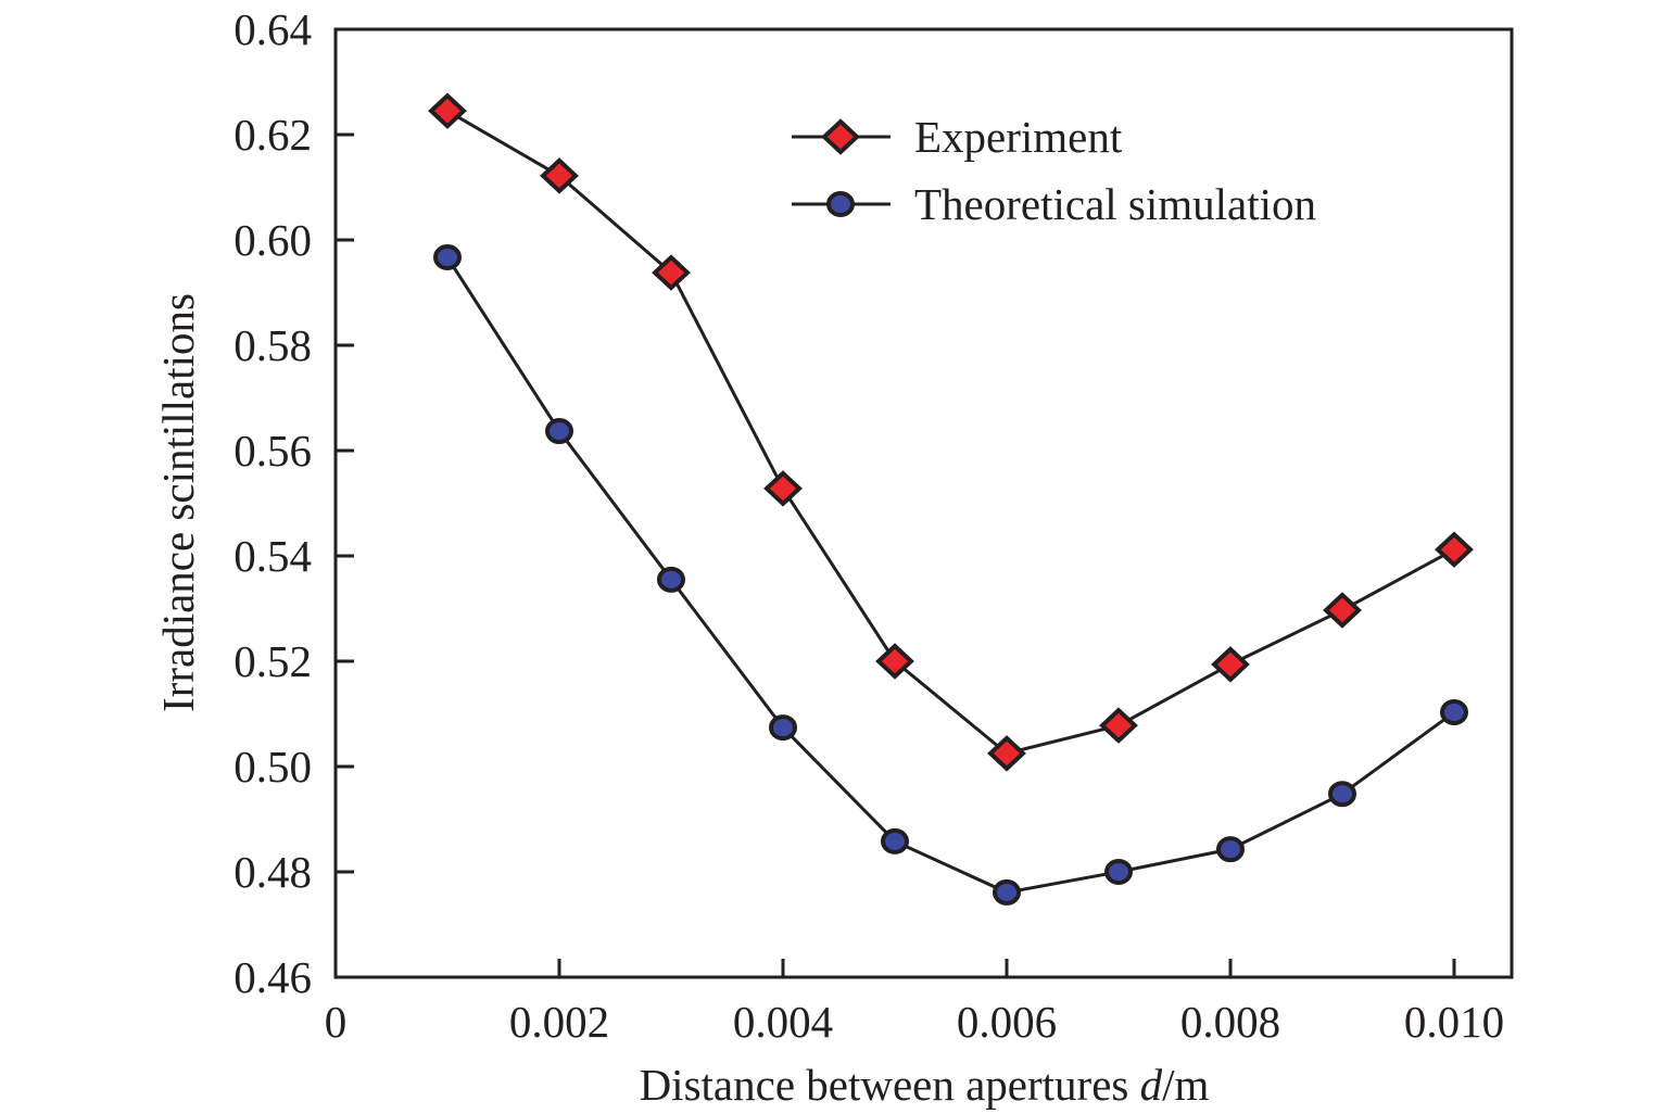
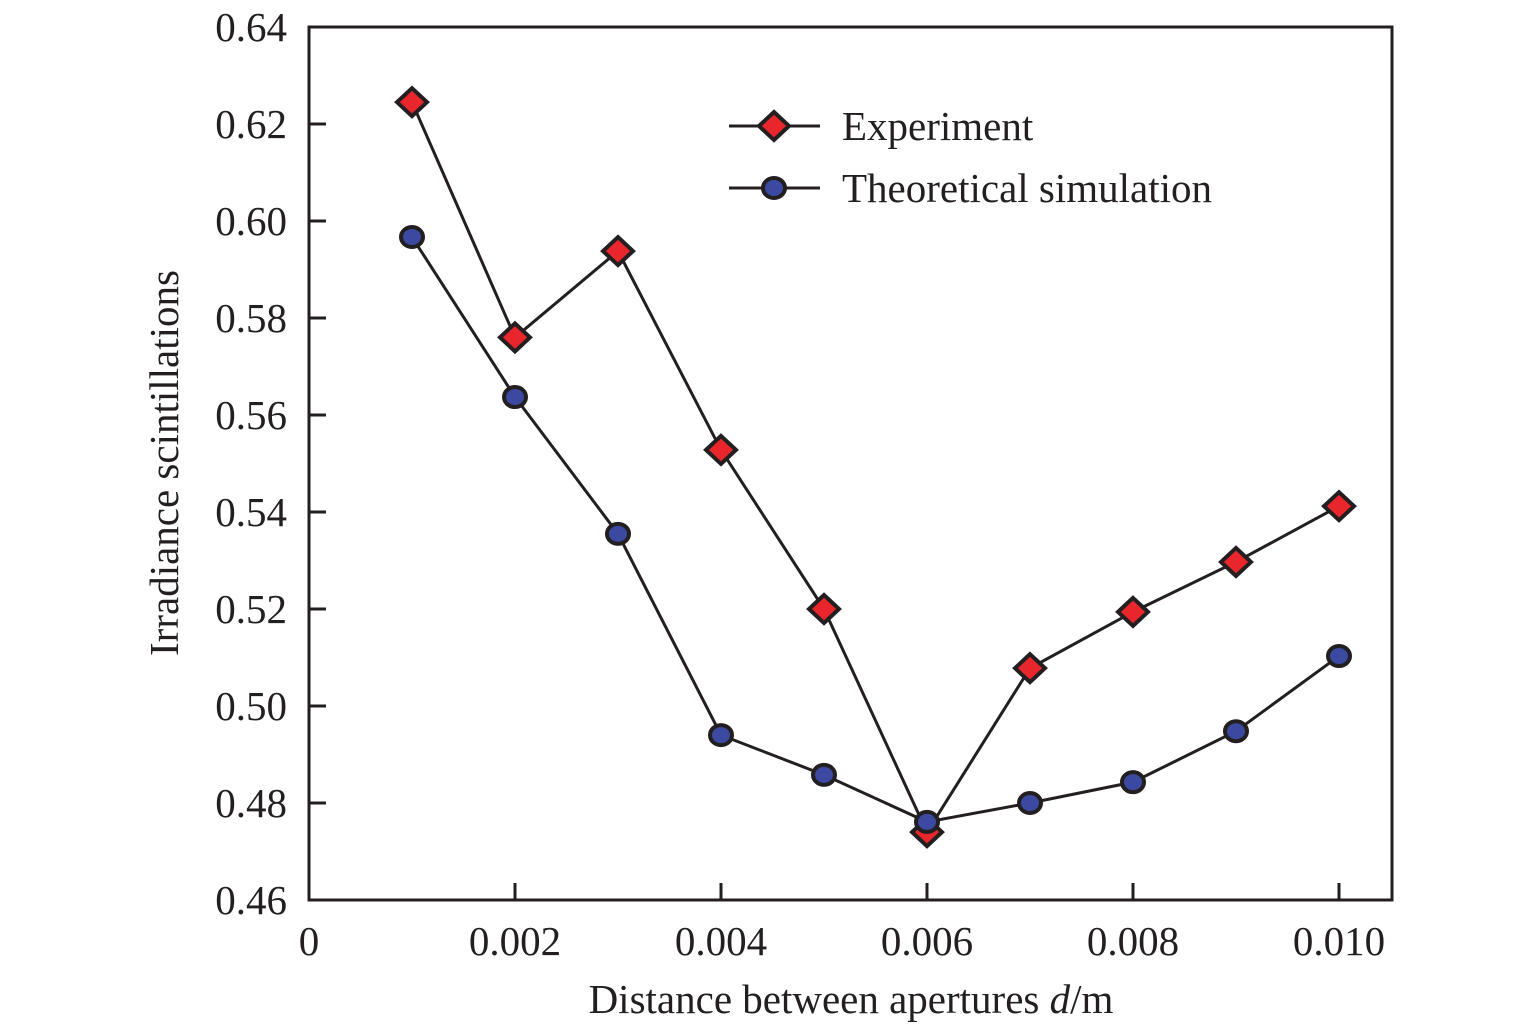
Experiment/0.002: 0.612 -> 0.576
Theoretical simulation/0.004: 0.507 -> 0.494
Experiment/0.006: 0.502 -> 0.474
